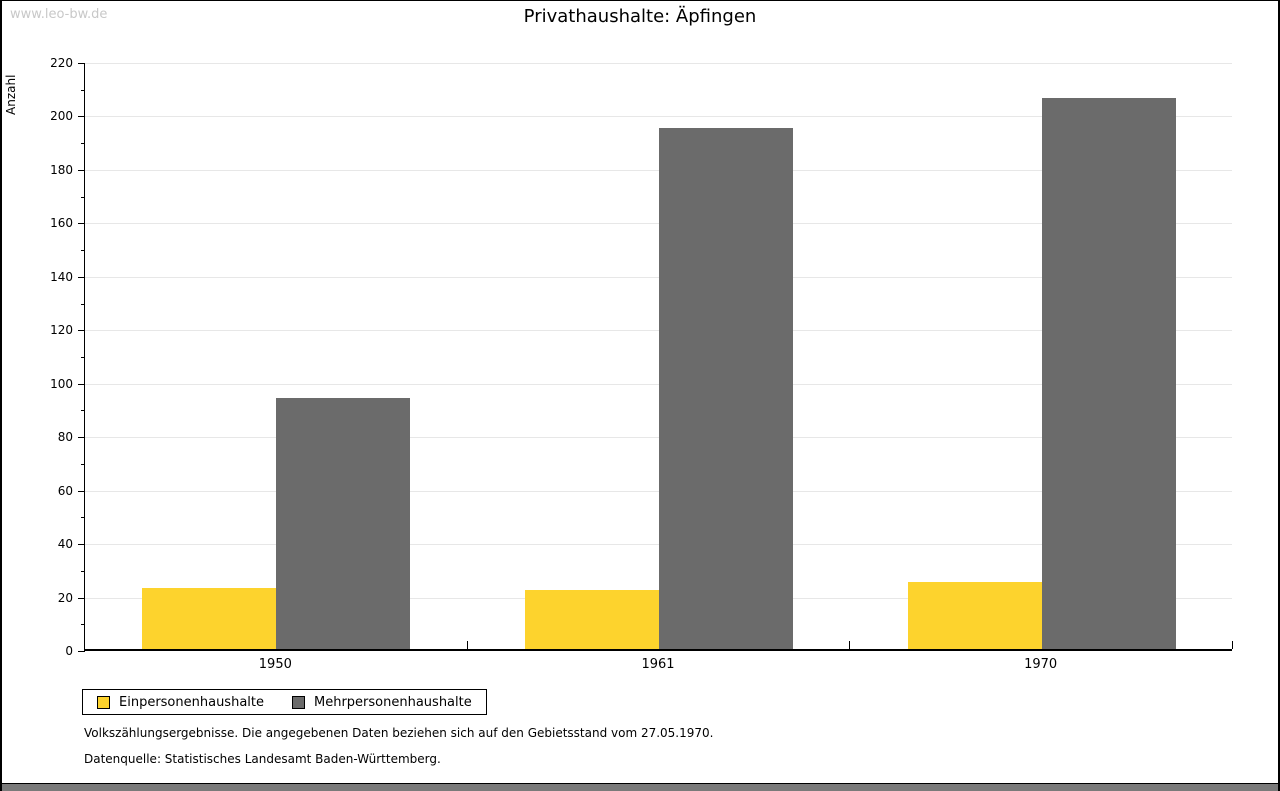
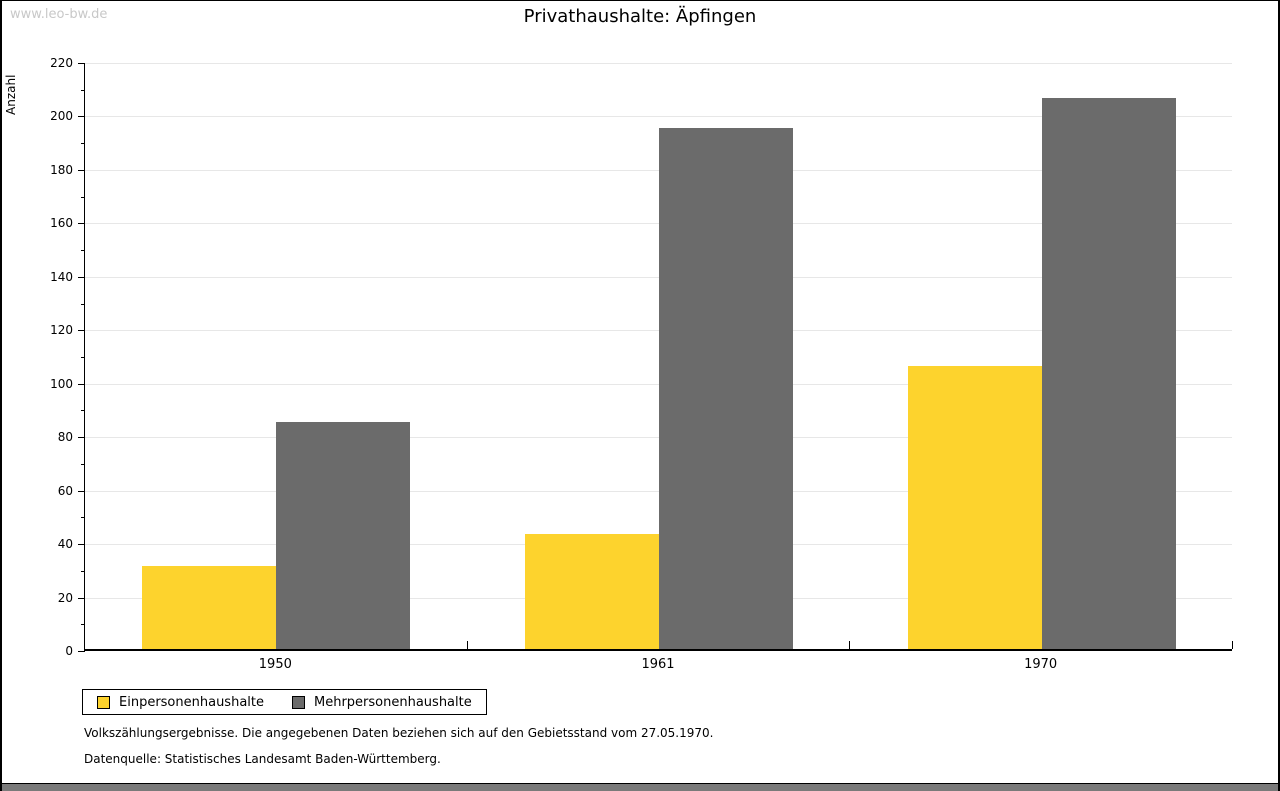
Einpersonenhaushalte/1950: 23 -> 31
Mehrpersonenhaushalte/1950: 94 -> 85
Einpersonenhaushalte/1961: 22 -> 43
Einpersonenhaushalte/1970: 25 -> 106
